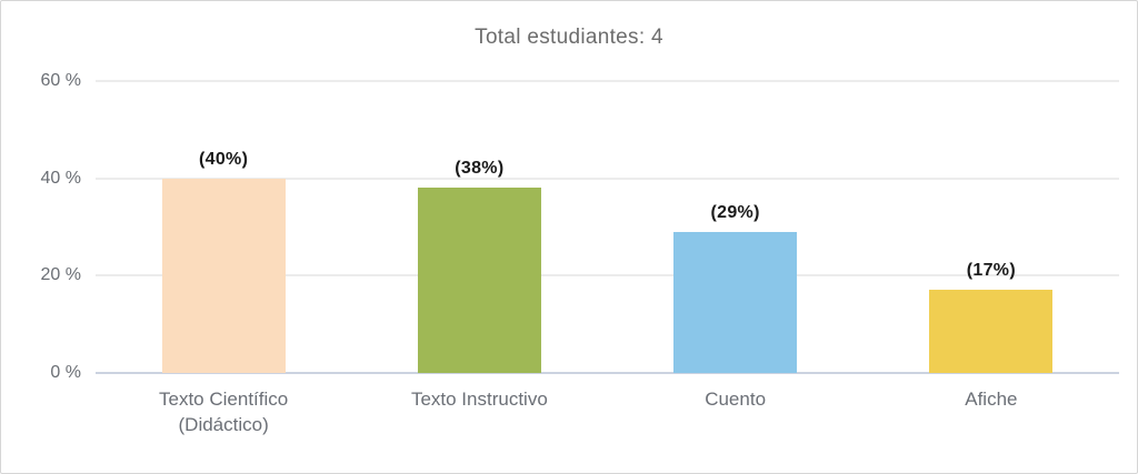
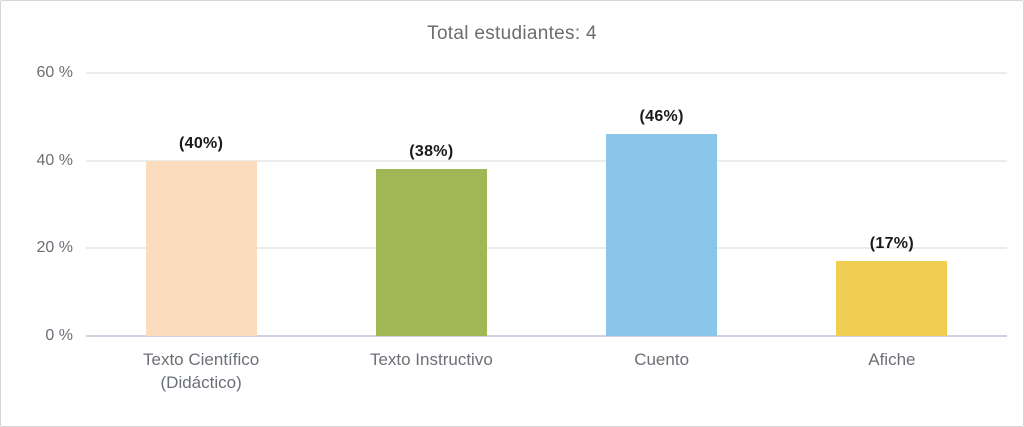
Cuento: 29% -> 46%
